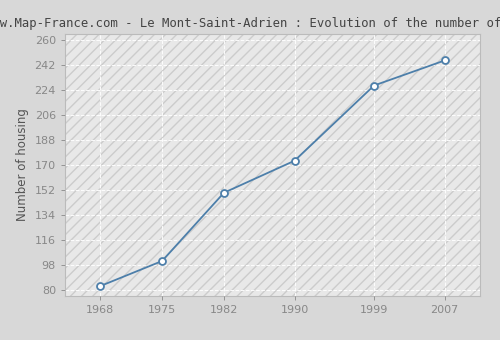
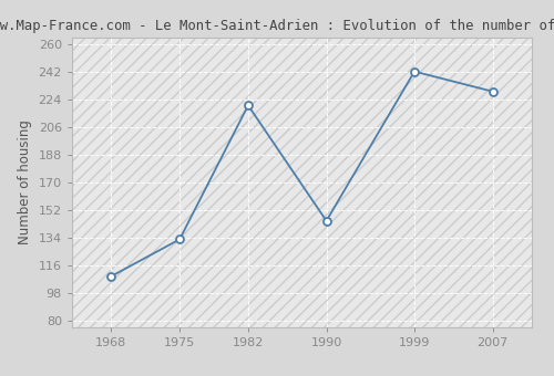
1968: 83 -> 109
1975: 101 -> 133
1982: 150 -> 220
1990: 173 -> 145
1999: 227 -> 242
2007: 245 -> 229
